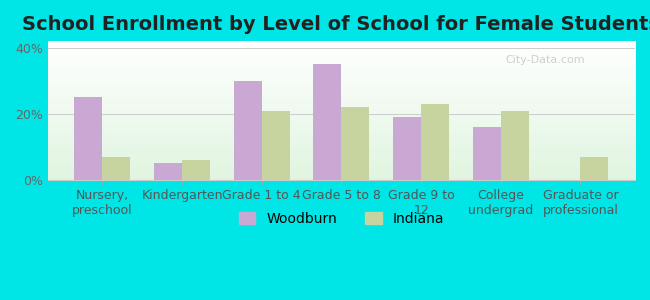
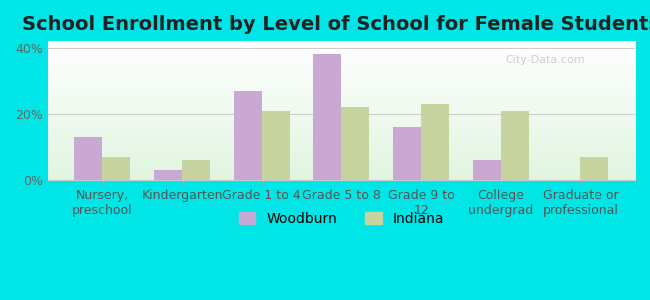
Woodburn/Nursery, preschool: 25% -> 13%
Woodburn/Kindergarten: 5% -> 3%
Woodburn/Grade 1 to 4: 30% -> 27%
Woodburn/Grade 5 to 8: 35% -> 38%
Woodburn/Grade 9 to 12: 19% -> 16%
Woodburn/College undergrad: 16% -> 6%
